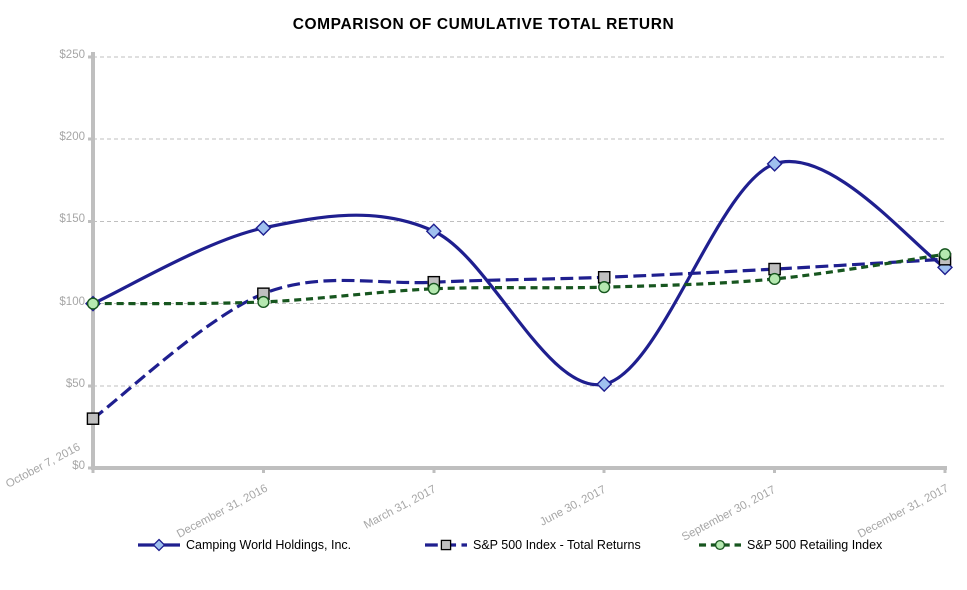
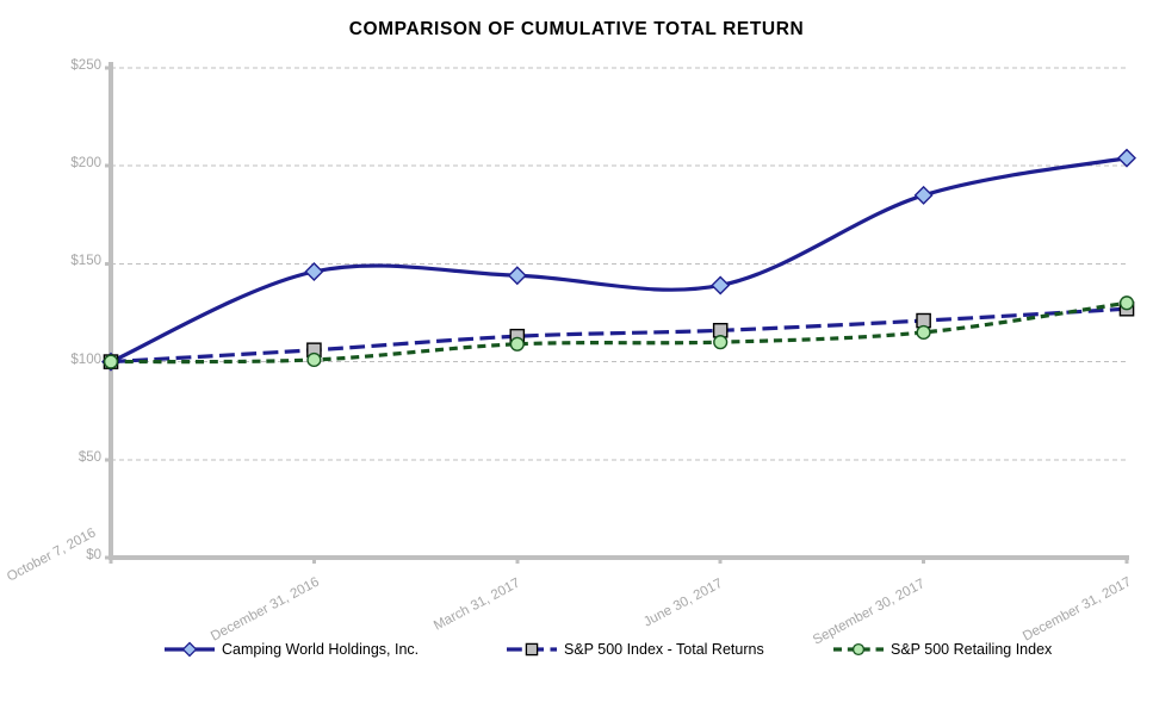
S&P 500 Index - Total Returns/October 7, 2016: $30 -> $100
Camping World Holdings, Inc./June 30, 2017: $51 -> $139
Camping World Holdings, Inc./December 31, 2017: $122 -> $204
